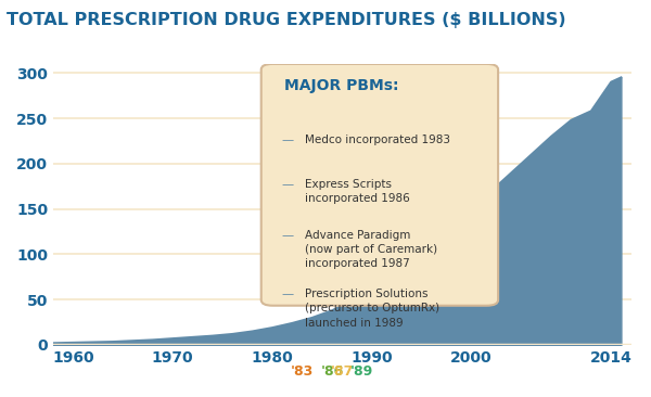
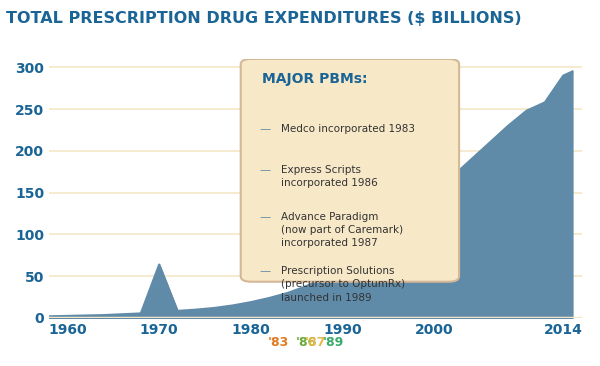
1970: 7 -> 64
